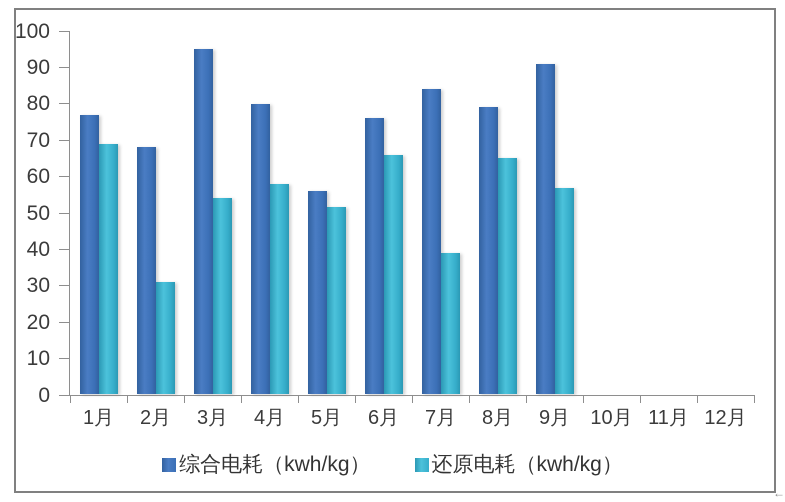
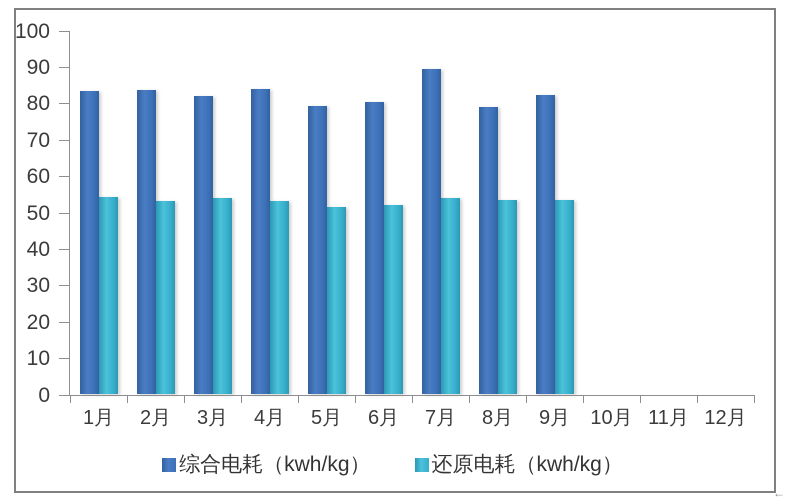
综合电耗（kwh/kg）/1月: 77 -> 84
还原电耗（kwh/kg）/1月: 69 -> 54
综合电耗（kwh/kg）/2月: 68 -> 84
还原电耗（kwh/kg）/2月: 31 -> 53
综合电耗（kwh/kg）/3月: 95 -> 82
综合电耗（kwh/kg）/4月: 80 -> 84
还原电耗（kwh/kg）/4月: 58 -> 53
综合电耗（kwh/kg）/5月: 56 -> 80
综合电耗（kwh/kg）/6月: 76 -> 81
还原电耗（kwh/kg）/6月: 66 -> 52
综合电耗（kwh/kg）/7月: 84 -> 90
还原电耗（kwh/kg）/7月: 39 -> 54
还原电耗（kwh/kg）/8月: 65 -> 54
综合电耗（kwh/kg）/9月: 91 -> 82
还原电耗（kwh/kg）/9月: 57 -> 54
